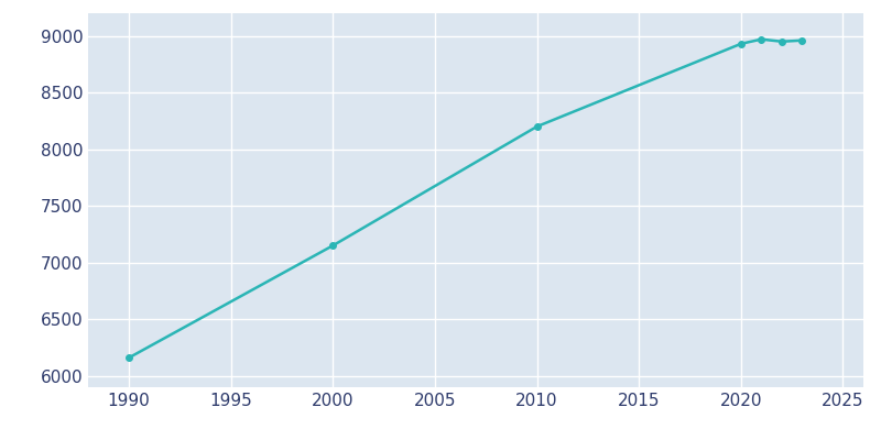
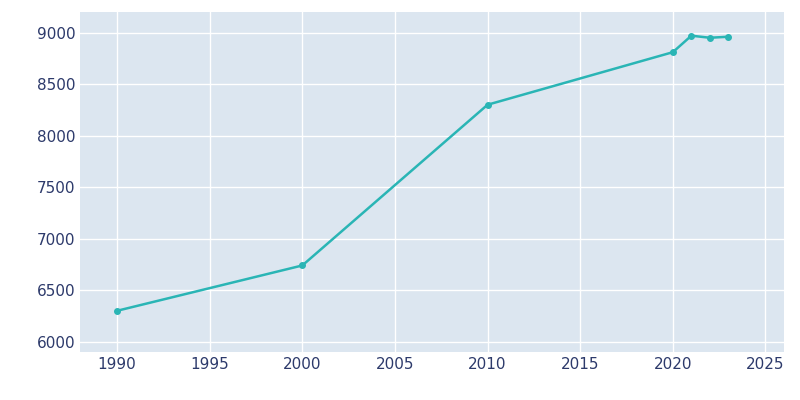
1990: 6160 -> 6300
2000: 7150 -> 6740
2010: 8200 -> 8300
2020: 8930 -> 8810
